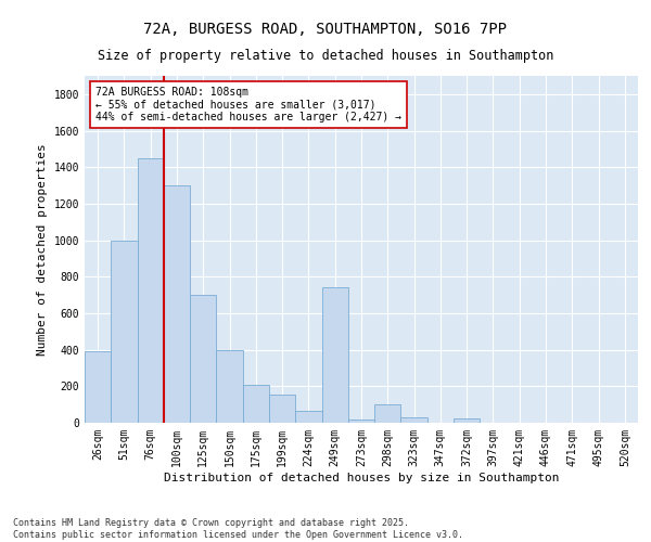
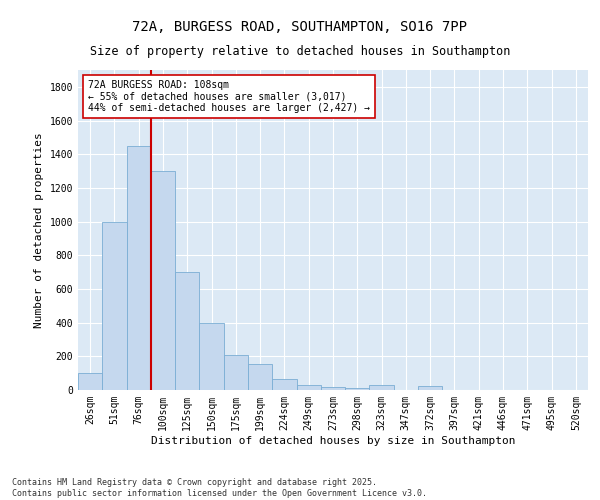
26sqm: 390 -> 100
249sqm: 740 -> 30
298sqm: 100 -> 10
